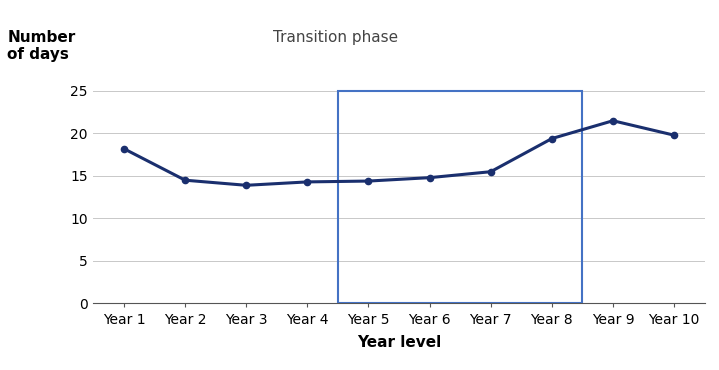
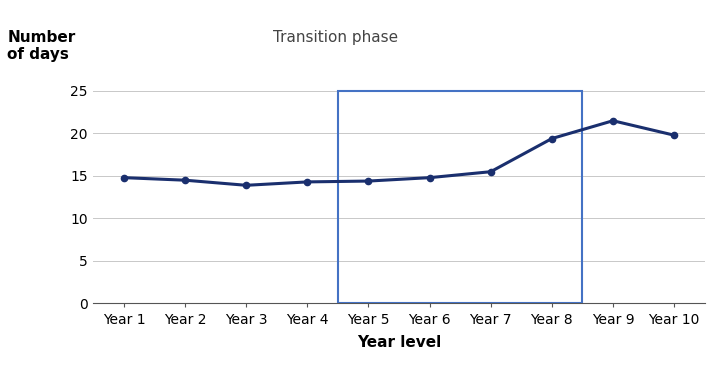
Year 1: 18.2 -> 14.8
